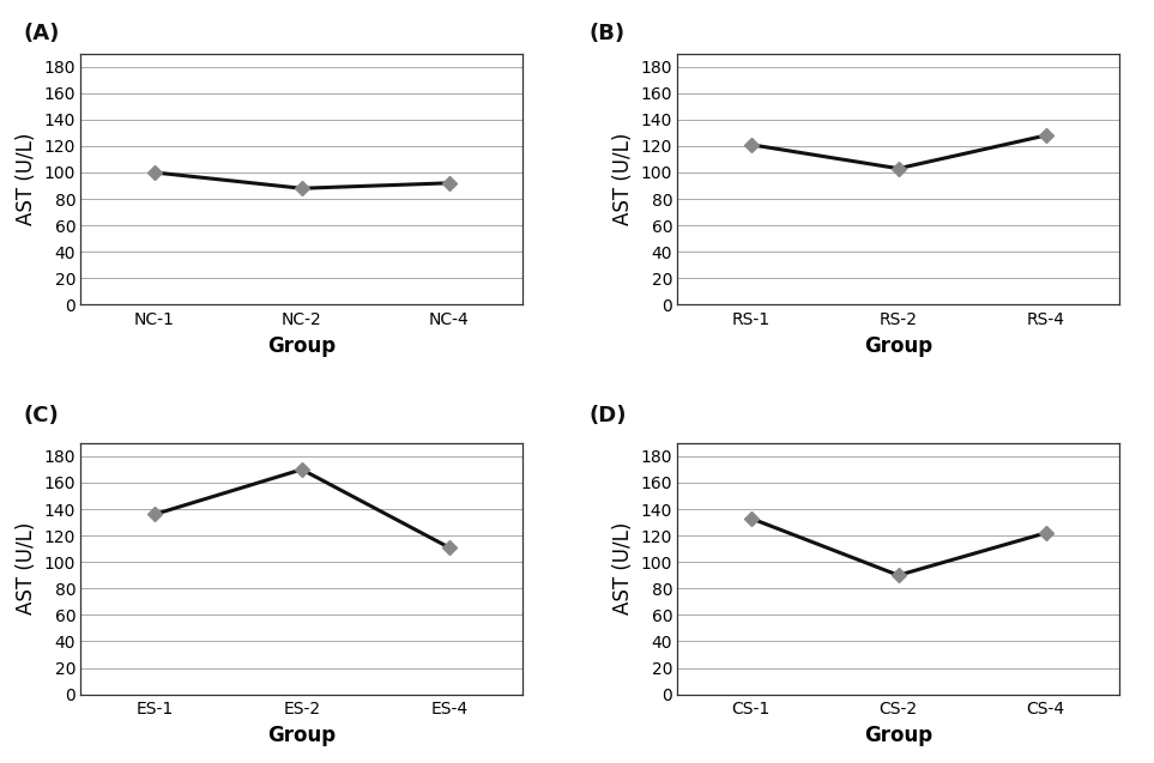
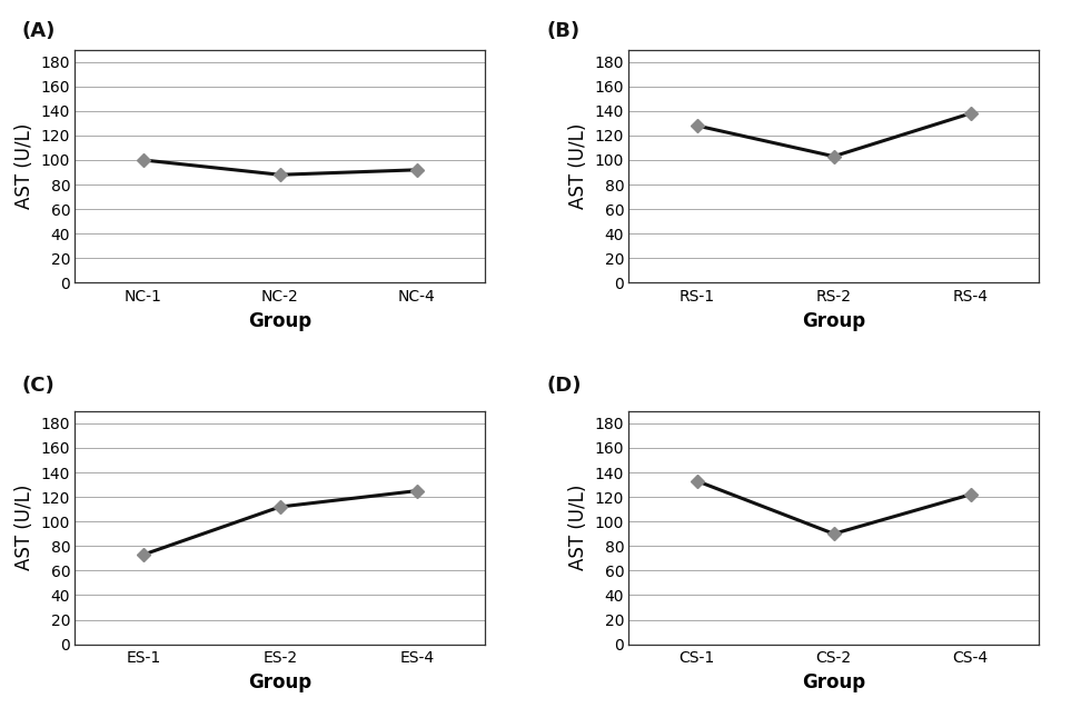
RS-1: 121 -> 128
RS-4: 128 -> 138
ES-1: 136 -> 73
ES-2: 170 -> 112
ES-4: 111 -> 125
